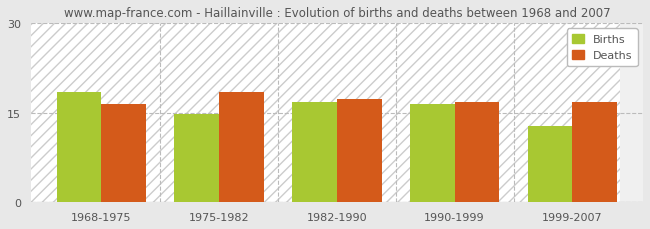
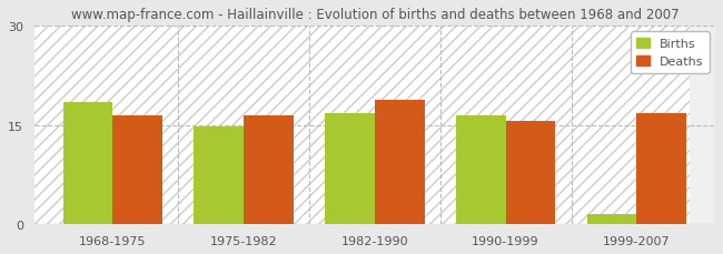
Deaths/1975-1982: 18.5 -> 16.4
Deaths/1982-1990: 17.3 -> 18.8
Deaths/1990-1999: 16.8 -> 15.6
Births/1999-2007: 12.8 -> 1.6
